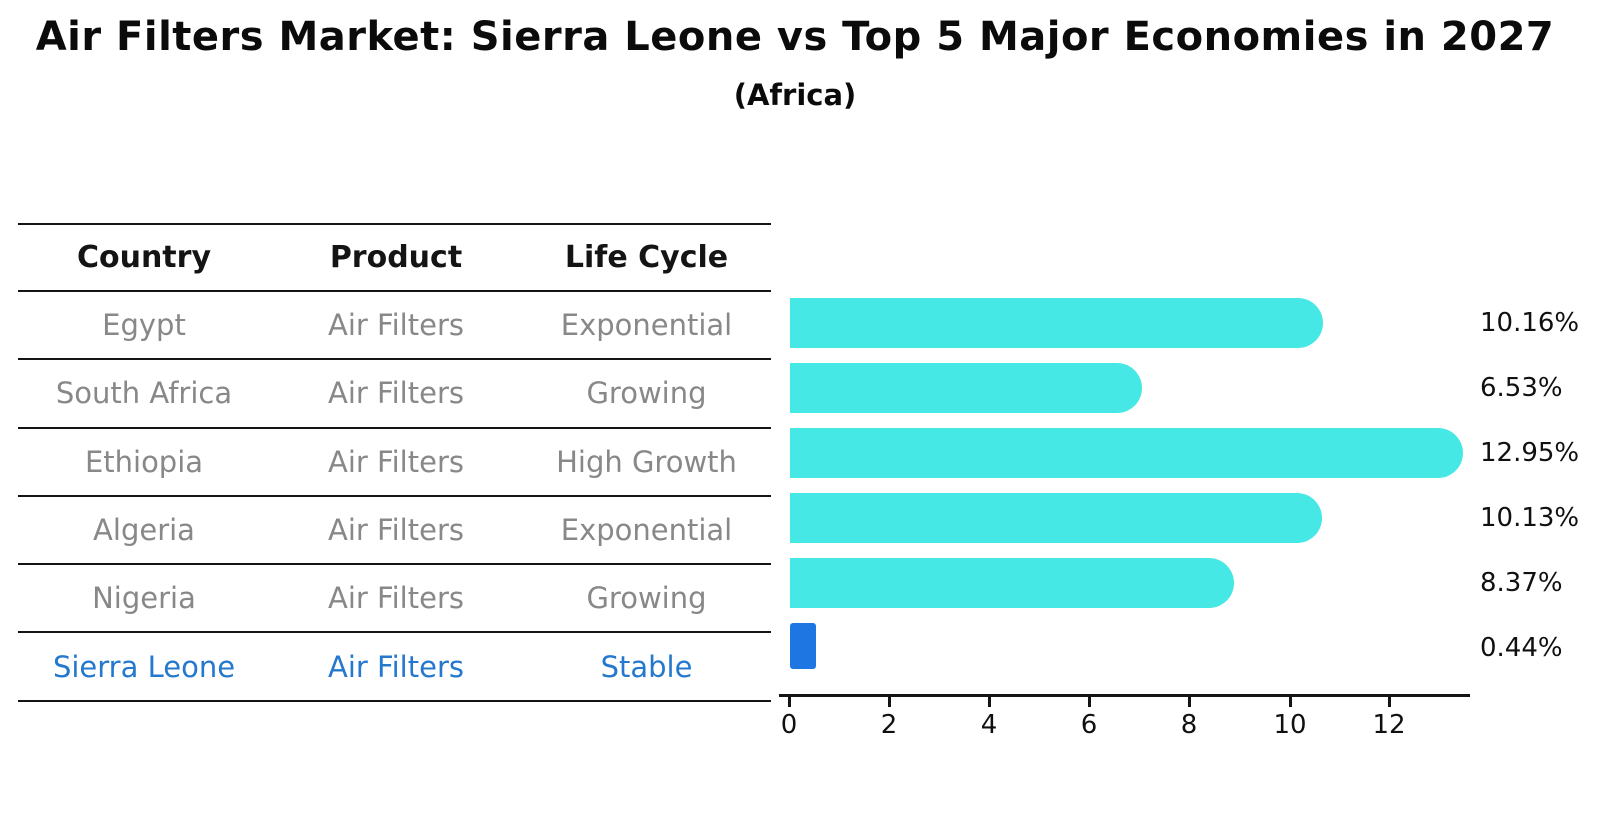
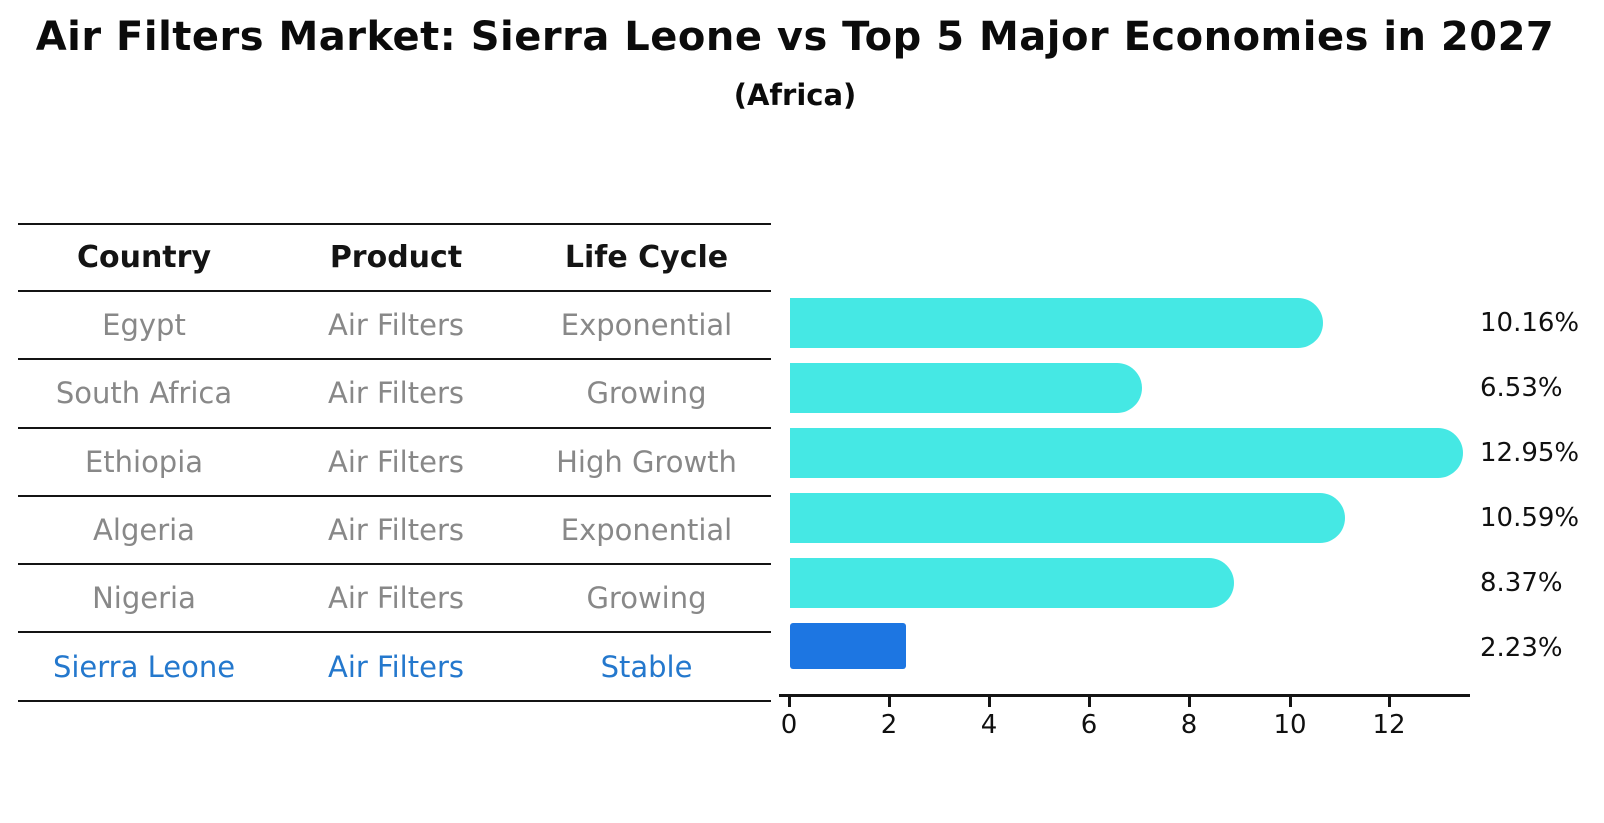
Algeria: 10.13% -> 10.59%
Sierra Leone: 0.44% -> 2.23%
